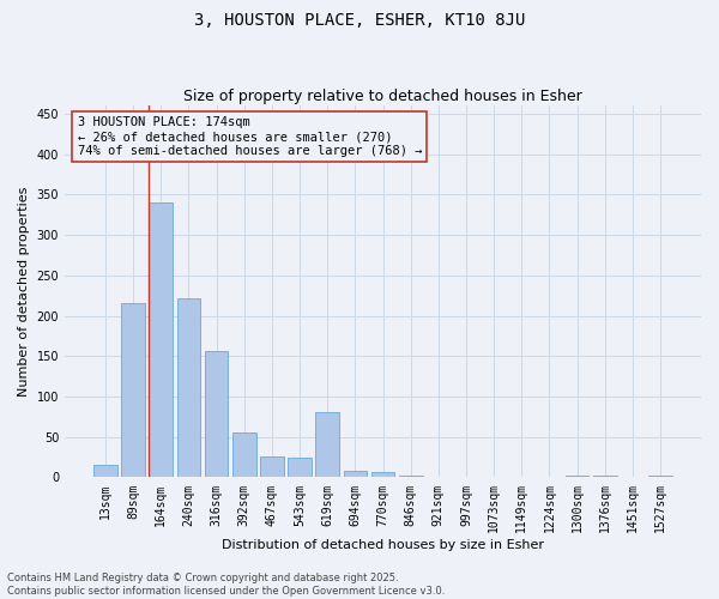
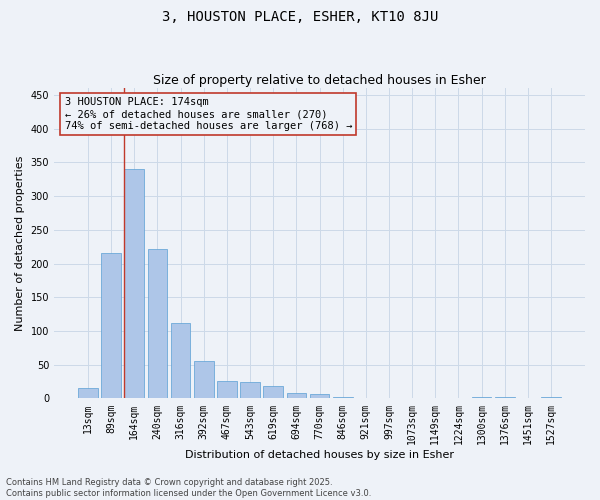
316sqm: 156 -> 112
619sqm: 80 -> 19
